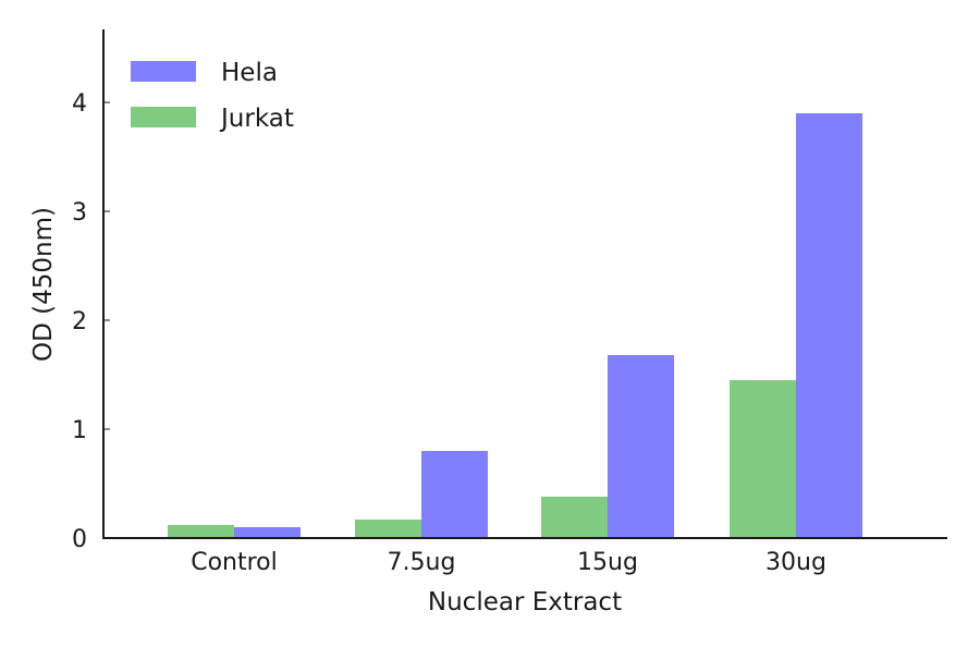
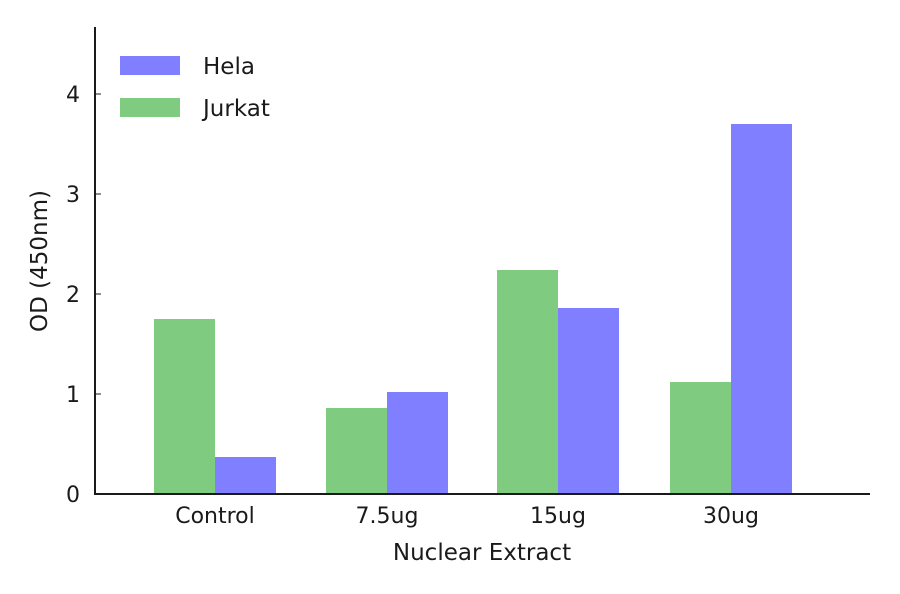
Jurkat/Control: 0.12 -> 1.75
Hela/Control: 0.10 -> 0.37
Jurkat/7.5ug: 0.17 -> 0.86
Hela/7.5ug: 0.80 -> 1.02
Jurkat/15ug: 0.38 -> 2.24
Hela/15ug: 1.68 -> 1.86
Jurkat/30ug: 1.45 -> 1.12
Hela/30ug: 3.90 -> 3.70
